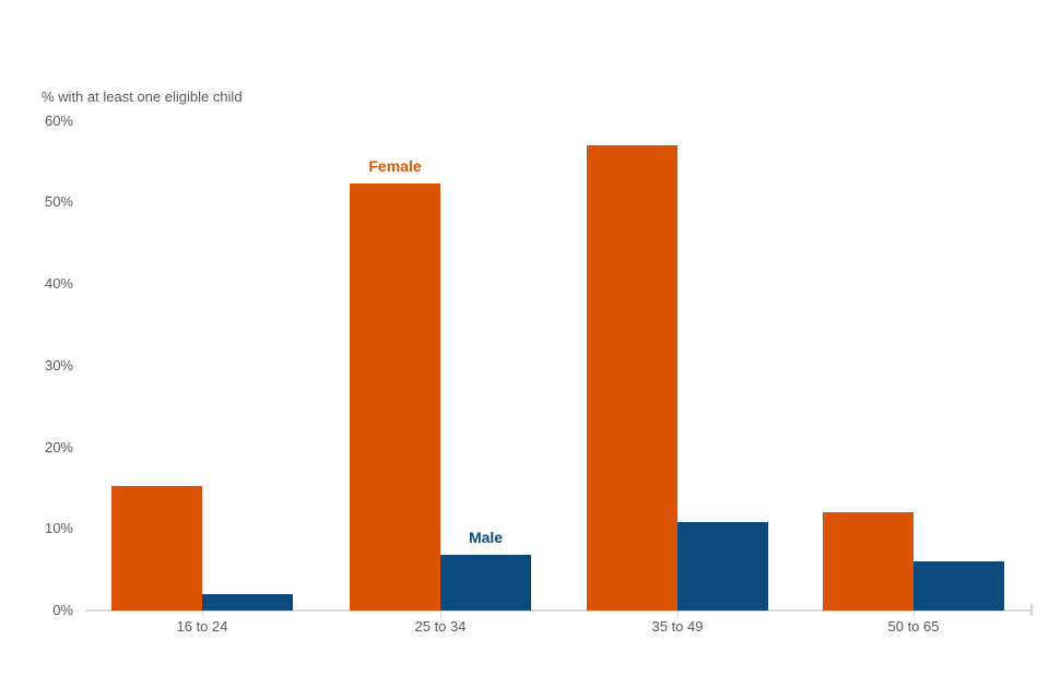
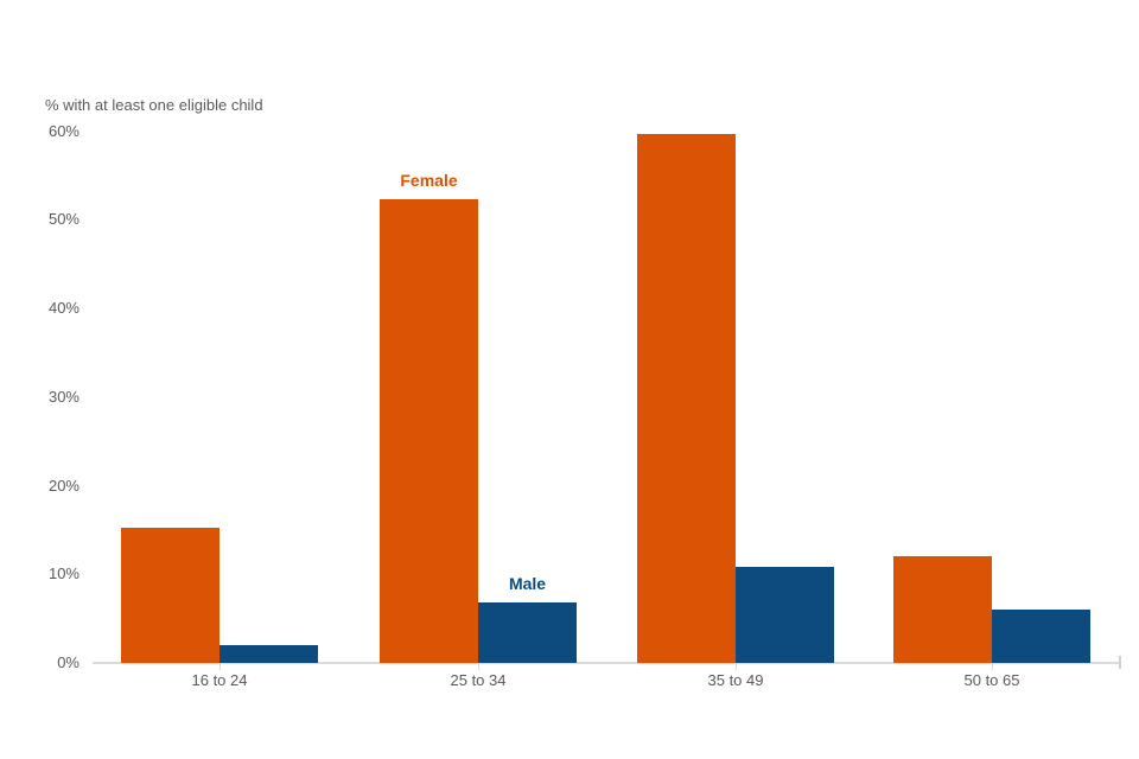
Female/35 to 49: 57% -> 60%
